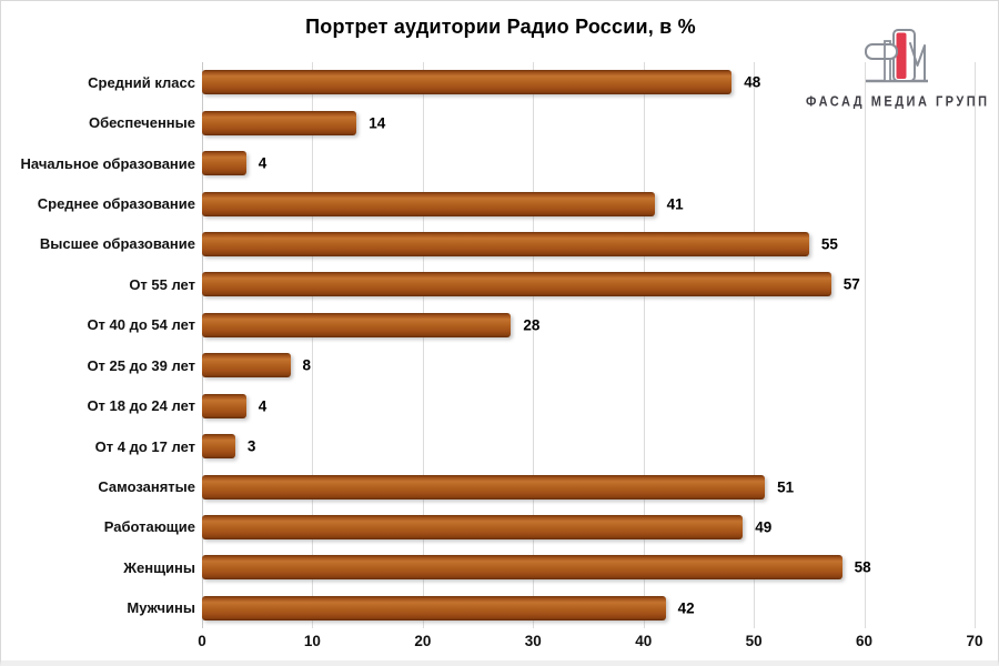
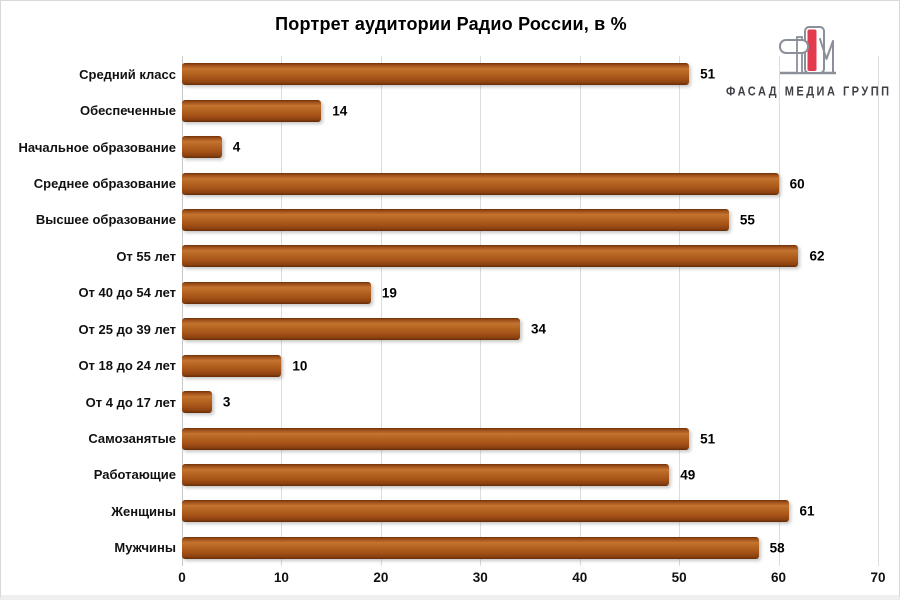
Средний класс: 48 -> 51
Среднее образование: 41 -> 60
От 55 лет: 57 -> 62
От 40 до 54 лет: 28 -> 19
От 25 до 39 лет: 8 -> 34
От 18 до 24 лет: 4 -> 10
Женщины: 58 -> 61
Мужчины: 42 -> 58
